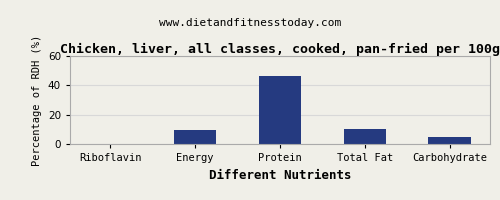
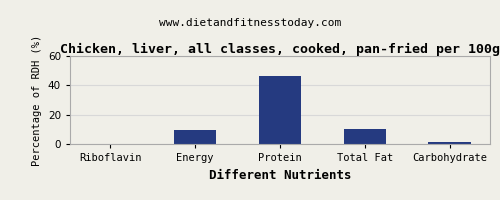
Carbohydrate: 5 -> 2
